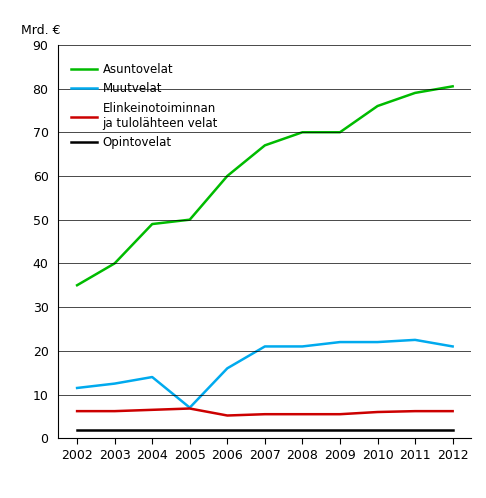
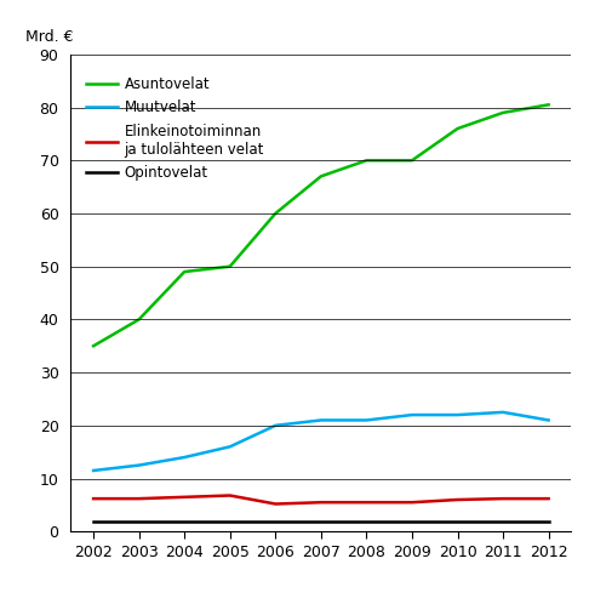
Muutvelat/2005: 7.0 -> 16.0
Muutvelat/2006: 16.0 -> 20.0
